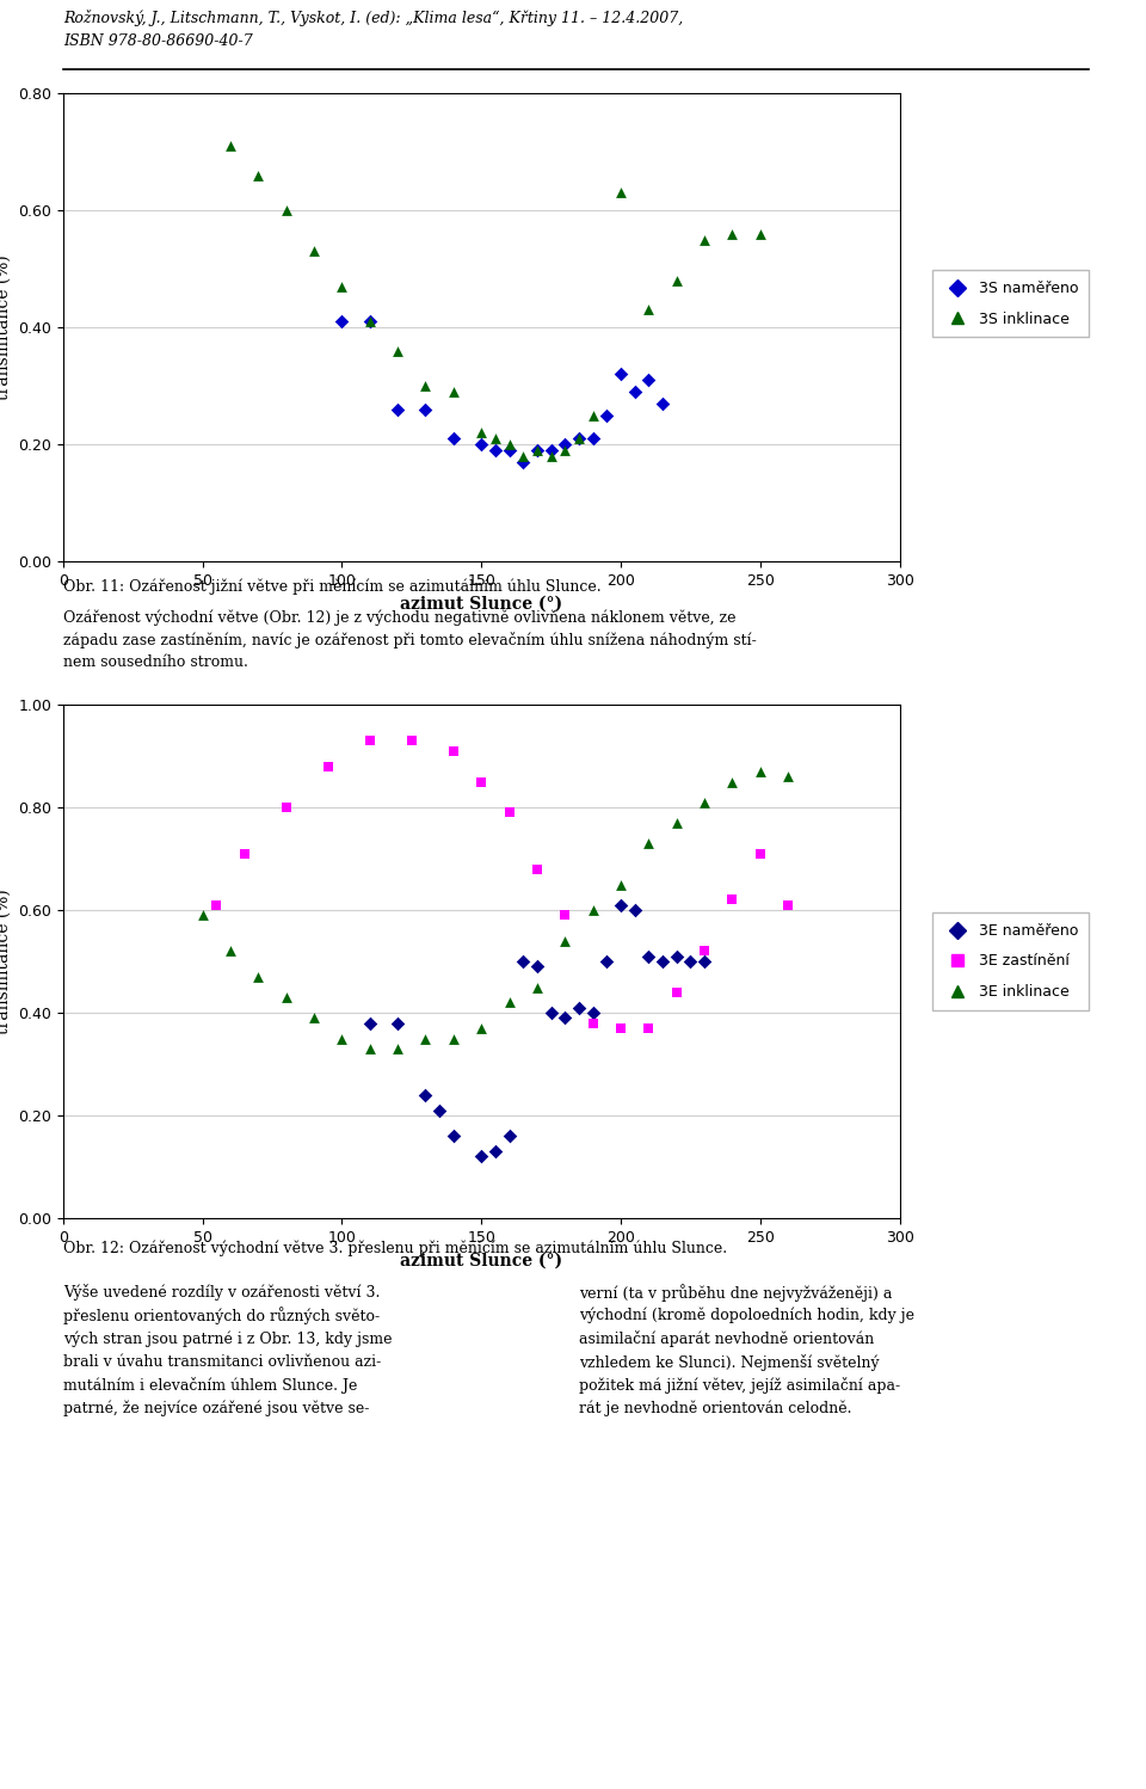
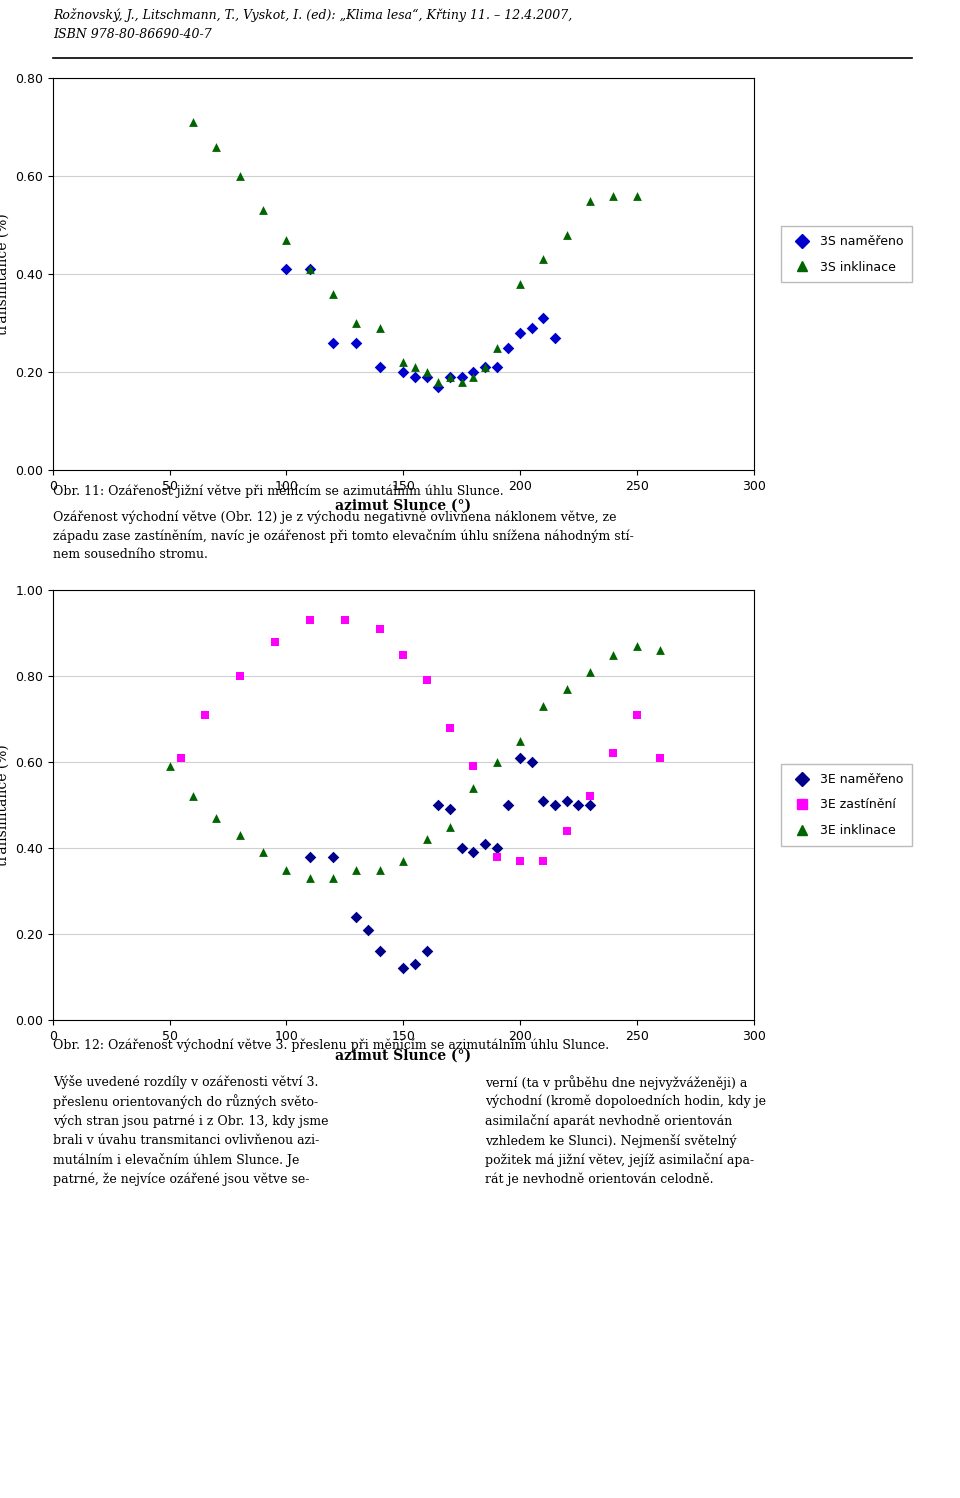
3S naměřeno/200: 0.32 -> 0.28
3S inklinace/200: 0.63 -> 0.38
